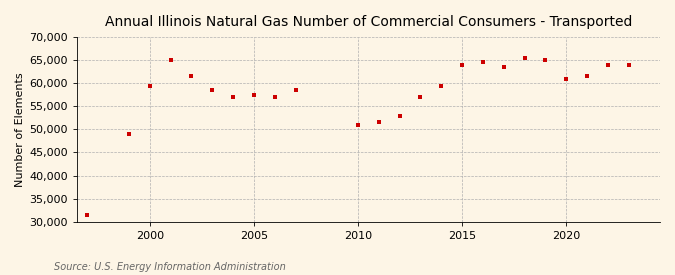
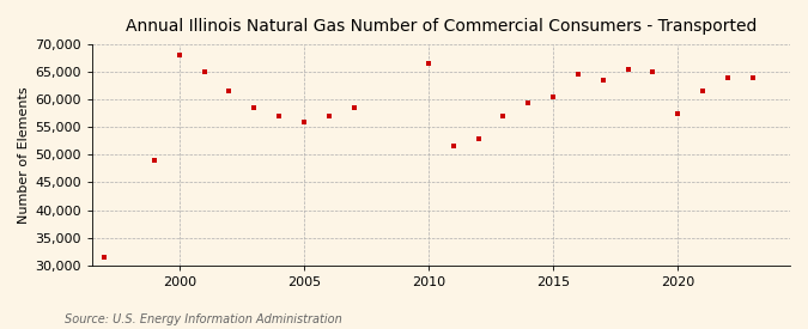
2000: 59,500 -> 68,000
2005: 57,500 -> 56,000
2010: 51,000 -> 66,500
2015: 64,000 -> 60,500
2020: 61,000 -> 57,500
